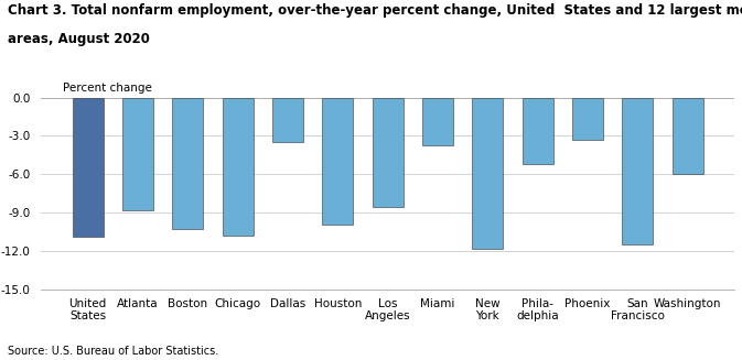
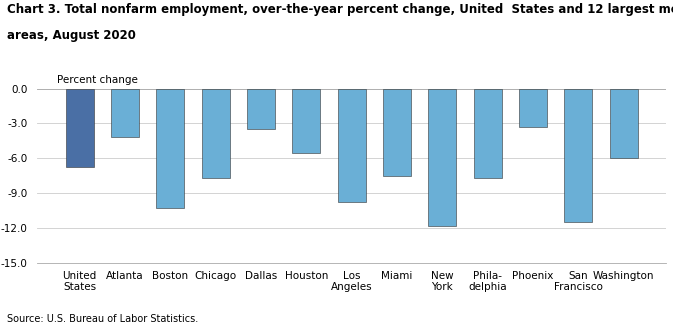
United States: -10.9 -> -6.7
Atlanta: -8.8 -> -4.2
Chicago: -10.8 -> -7.7
Houston: -9.9 -> -5.5
Los Angeles: -8.5 -> -9.7
Miami: -3.7 -> -7.5
Phila- delphia: -5.2 -> -7.7
